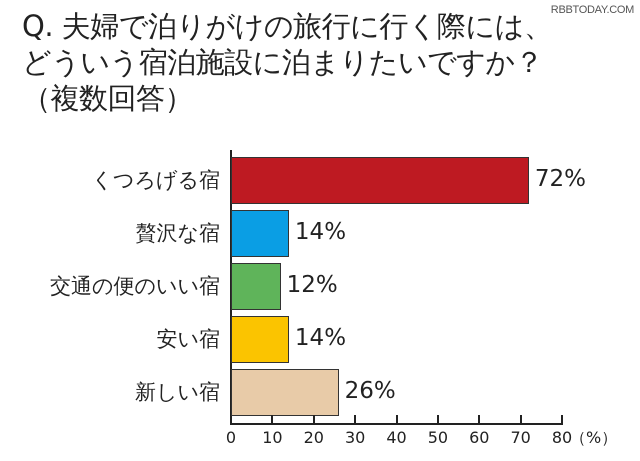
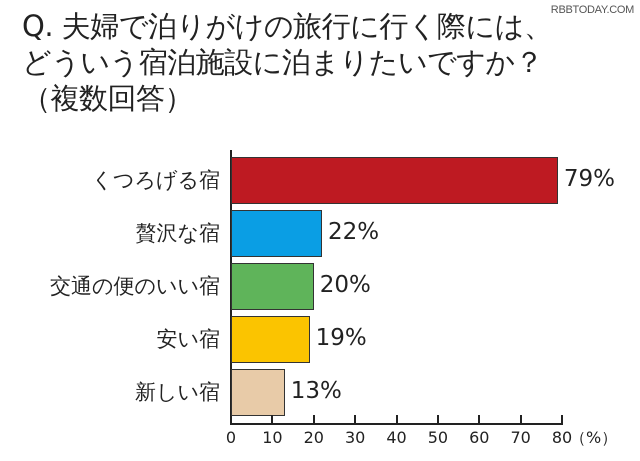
くつろげる宿: 72% -> 79%
贅沢な宿: 14% -> 22%
交通の便のいい宿: 12% -> 20%
安い宿: 14% -> 19%
新しい宿: 26% -> 13%
